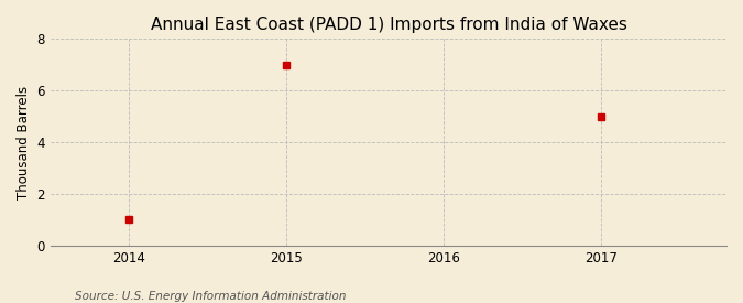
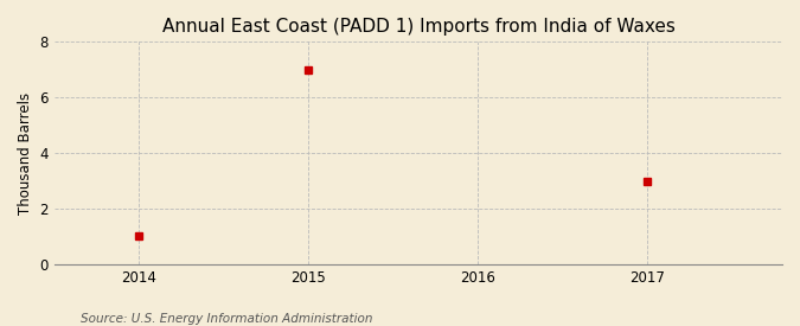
2017: 5 -> 3
